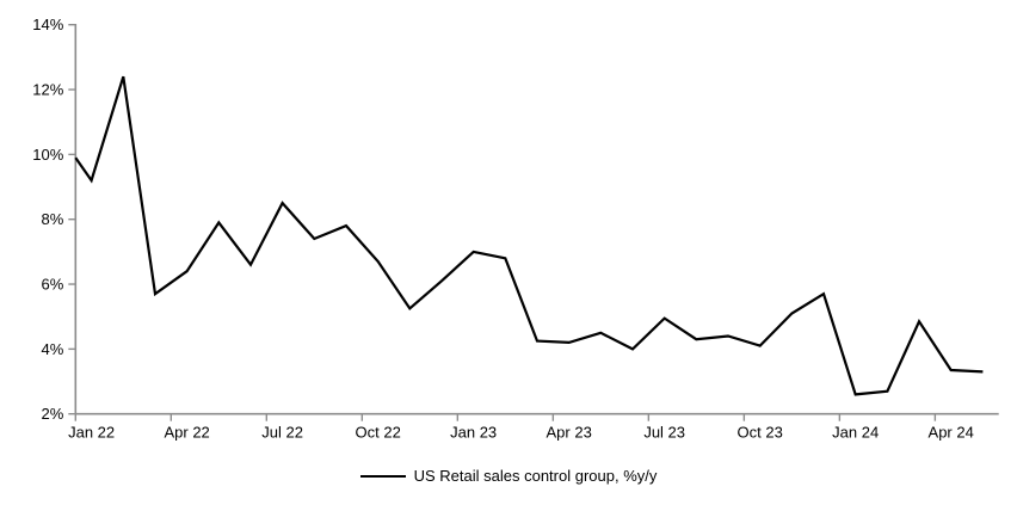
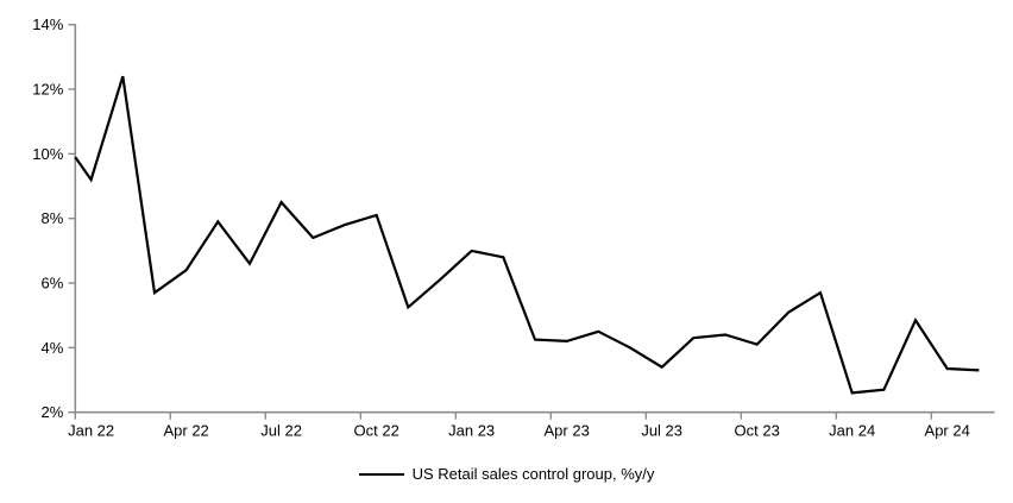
Oct 22: 6.7% -> 8.1%
Jul 23: 5.0% -> 3.4%
